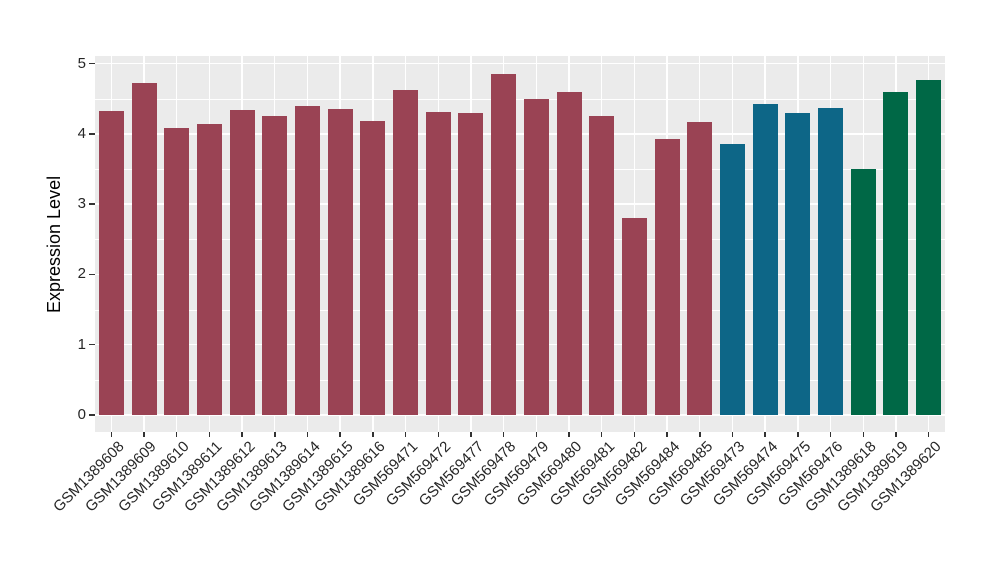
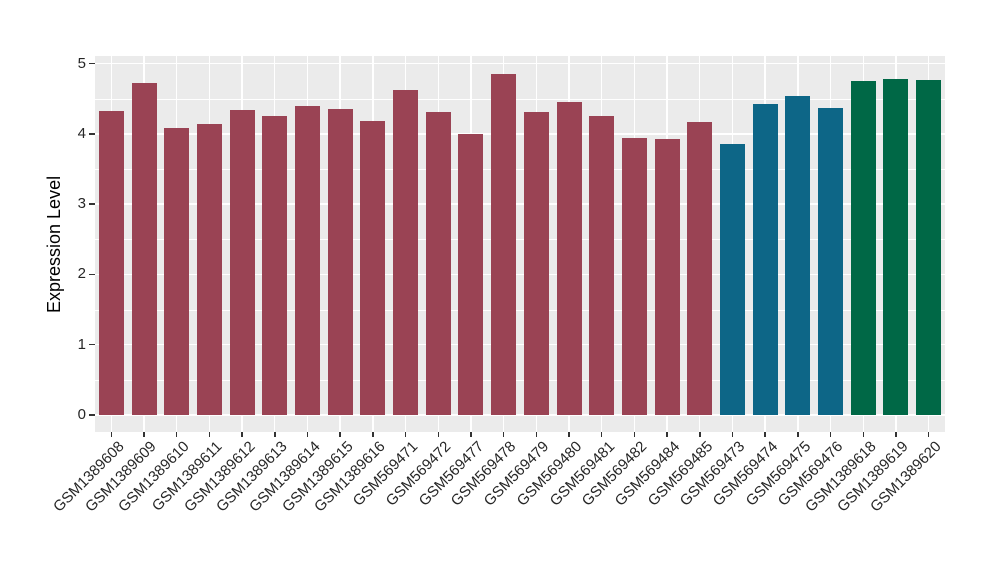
GSM569477: 4.3 -> 4.0
GSM569479: 4.5 -> 4.3
GSM569480: 4.6 -> 4.5
GSM569482: 2.8 -> 3.9
GSM569475: 4.3 -> 4.5
GSM1389618: 3.5 -> 4.8
GSM1389619: 4.6 -> 4.8
